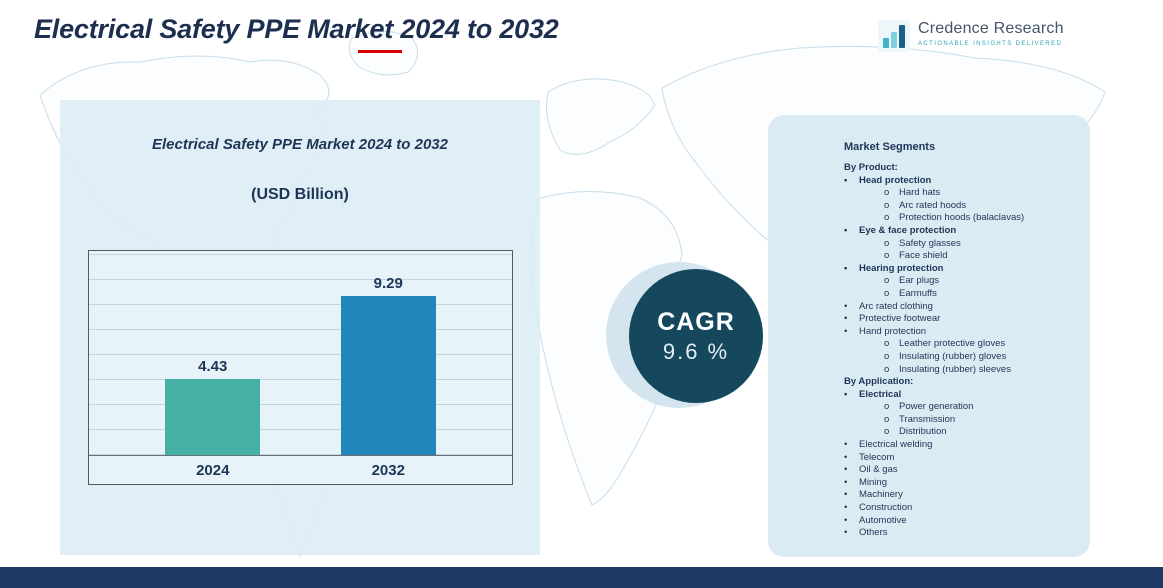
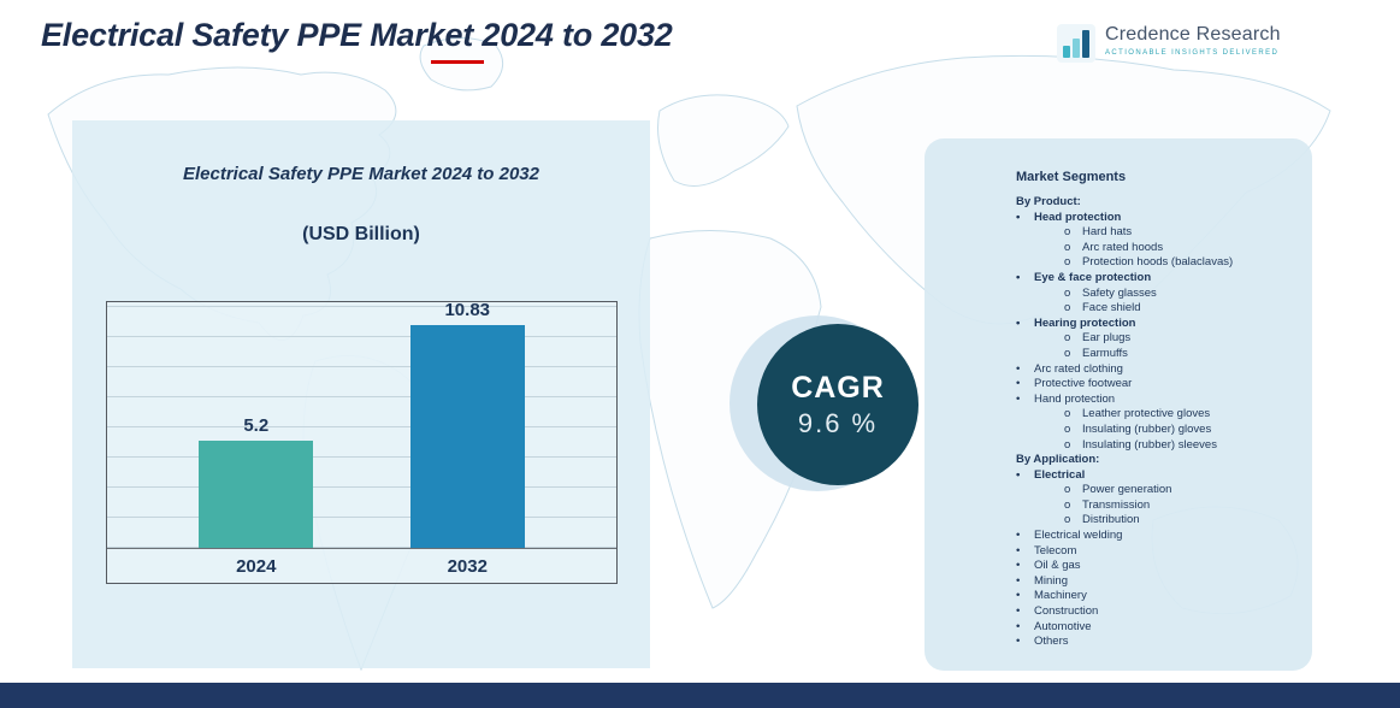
2024: 4.43 -> 5.2
2032: 9.29 -> 10.83
